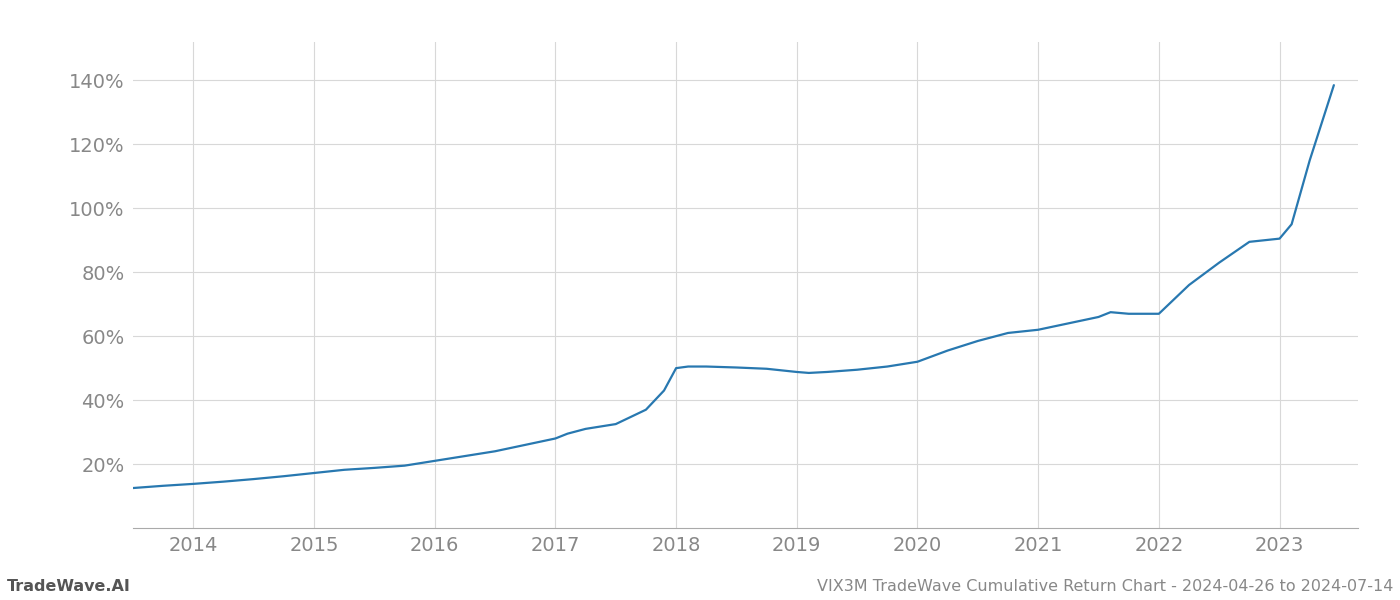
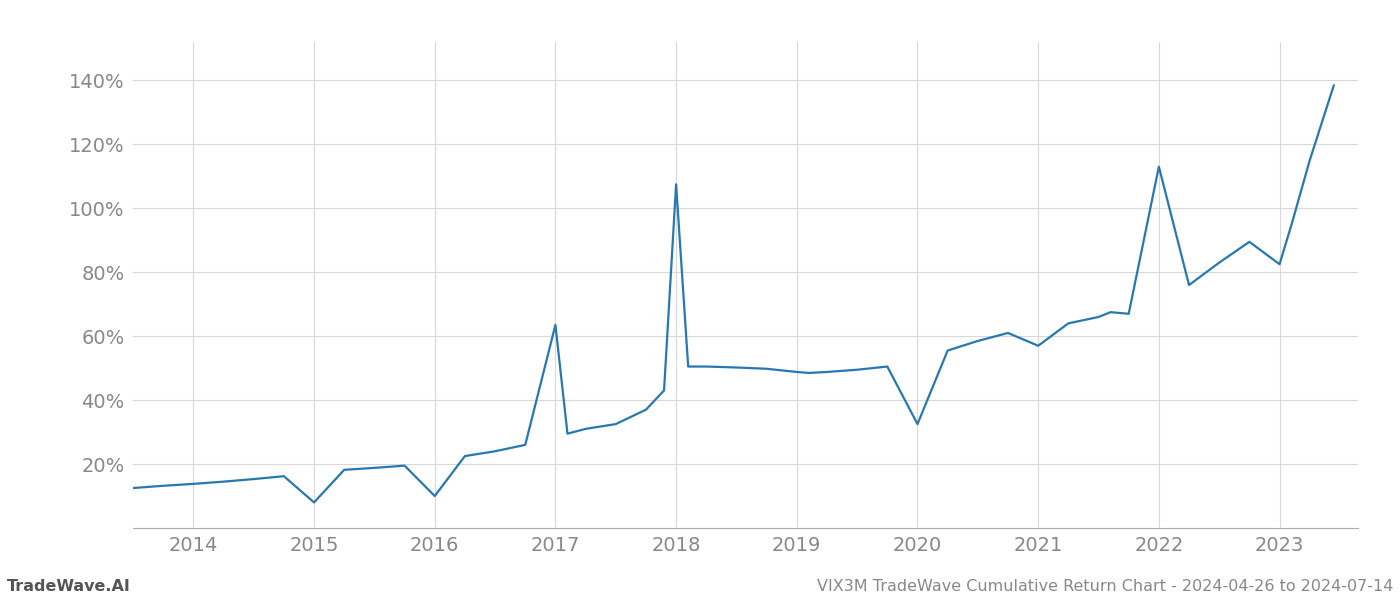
2015: 17.2% -> 8.0%
2016: 21.0% -> 10.0%
2017: 28.0% -> 63.5%
2018: 50.0% -> 107.5%
2020: 52.0% -> 32.5%
2021: 62.0% -> 57.0%
2022: 67.0% -> 113.0%
2023: 90.5% -> 82.5%
